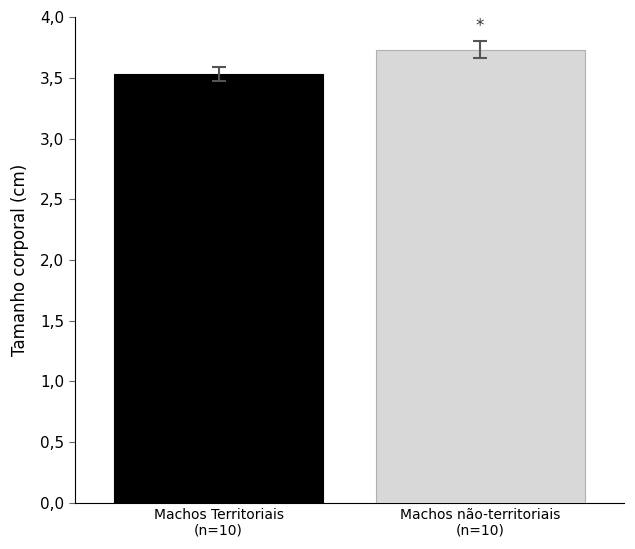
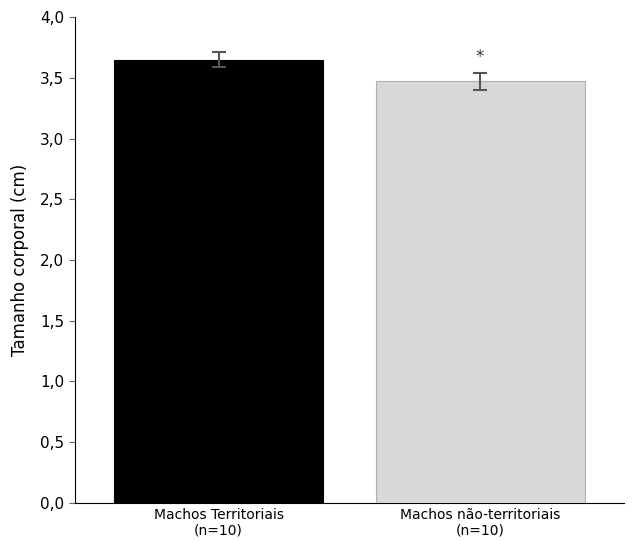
Machos Territoriais (n=10): 3,53 -> 3,65
Machos não-territoriais (n=10): 3,73 -> 3,47
